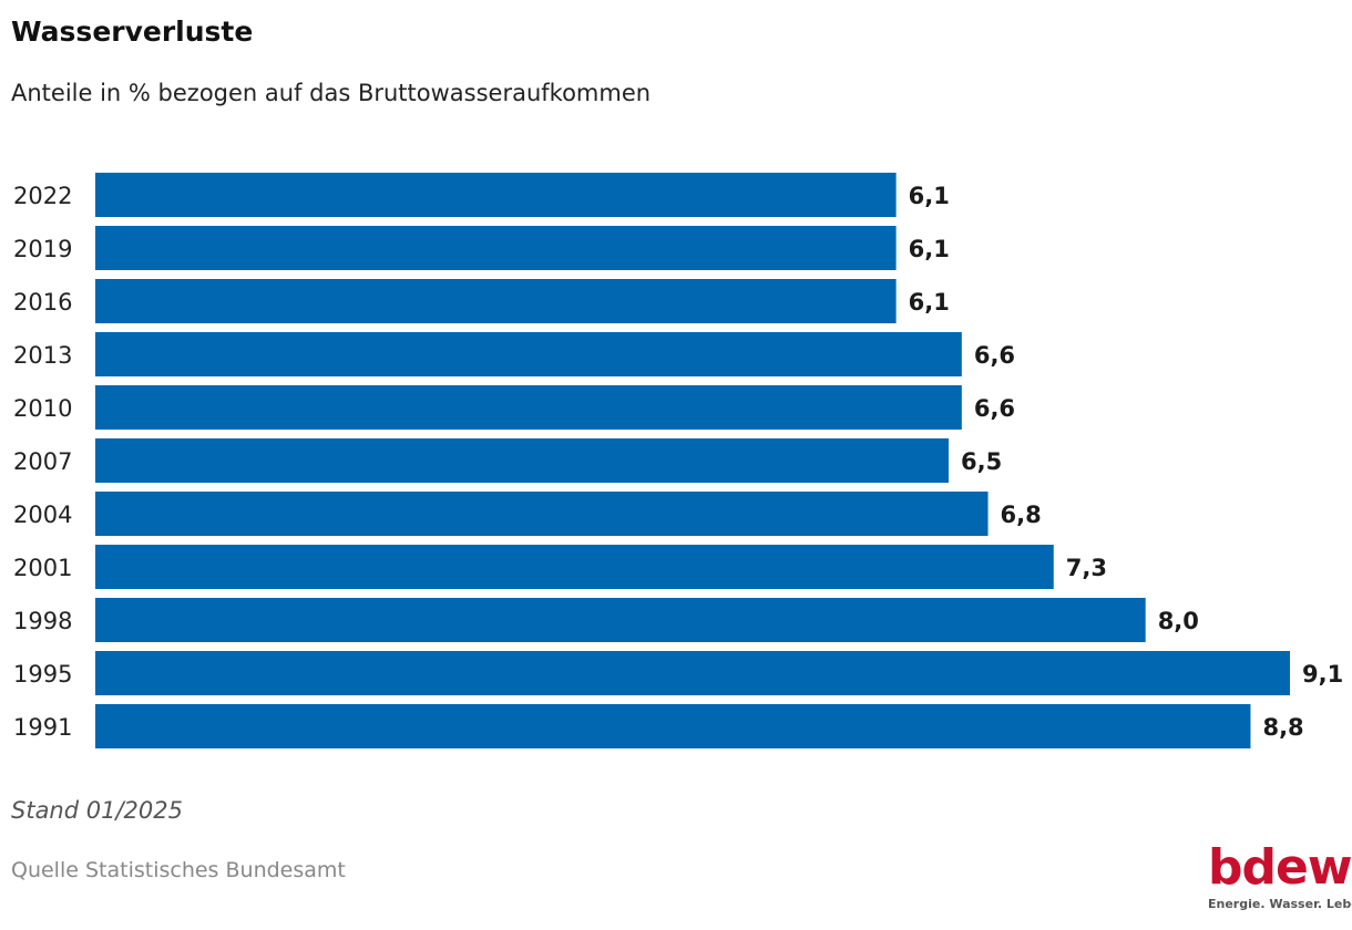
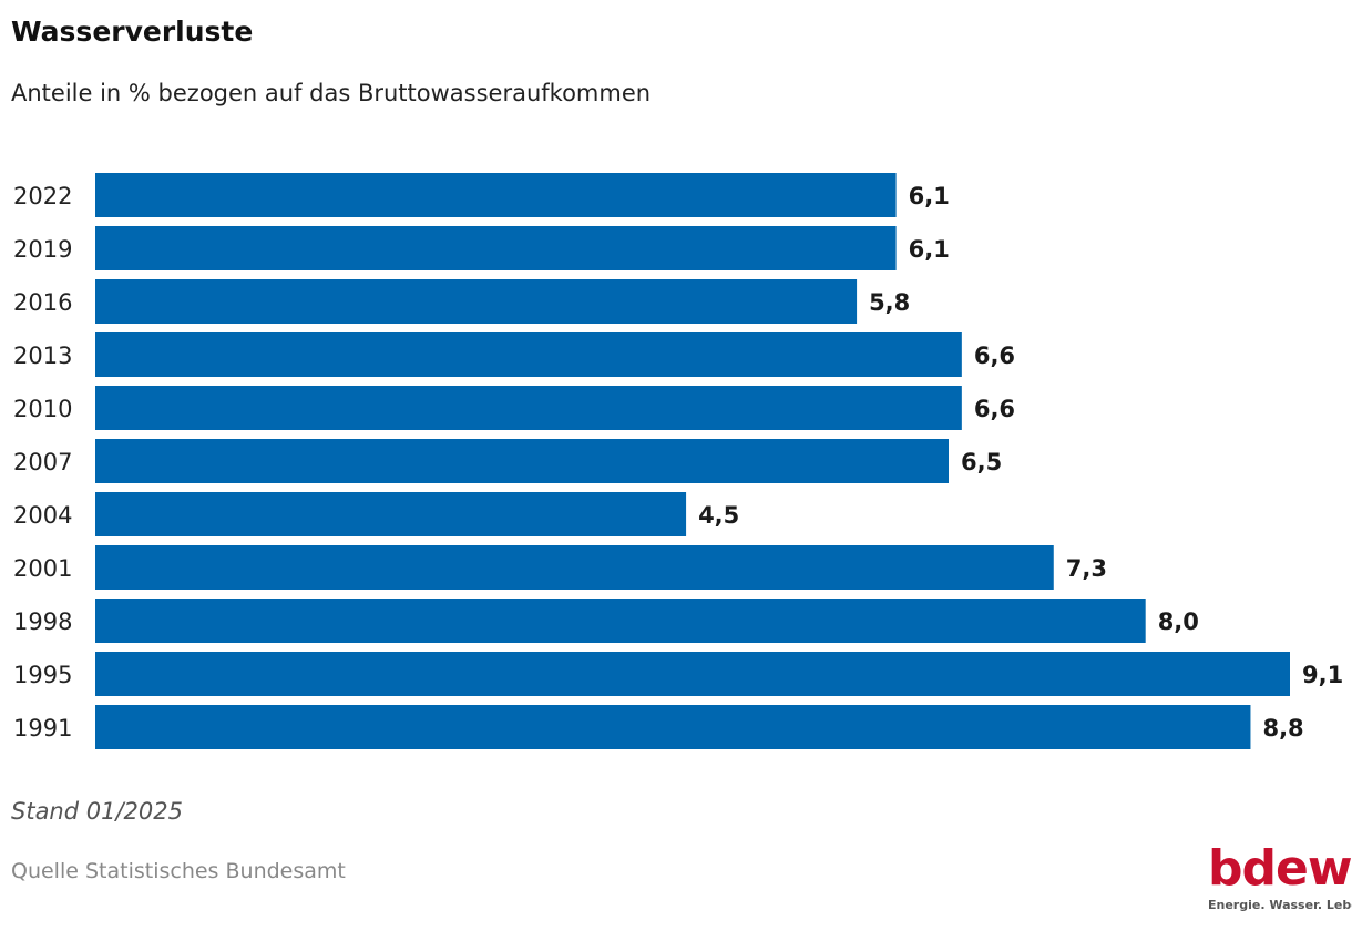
2016: 6,1 -> 5,8
2004: 6,8 -> 4,5
